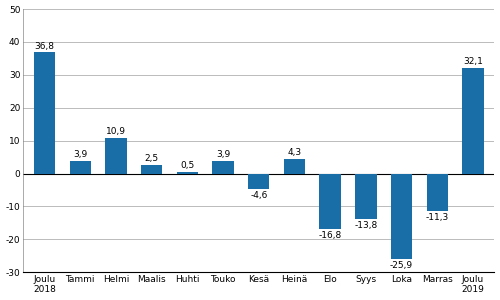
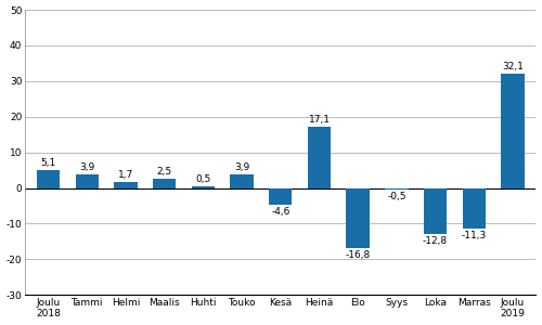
Joulu 2018: 36,8 -> 5,1
Helmi: 10,9 -> 1,7
Heinä: 4,3 -> 17,1
Syys: -13,8 -> -0,5
Loka: -25,9 -> -12,8
